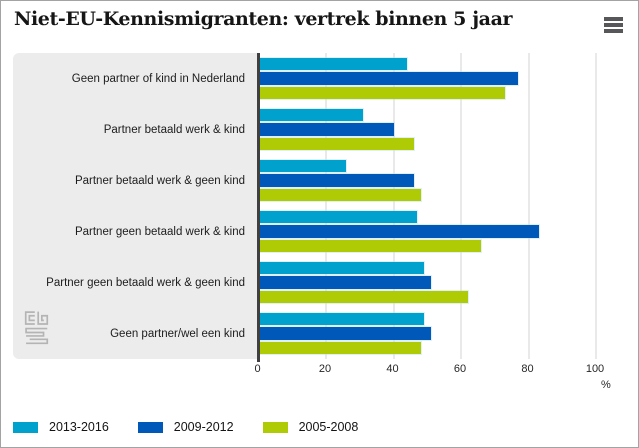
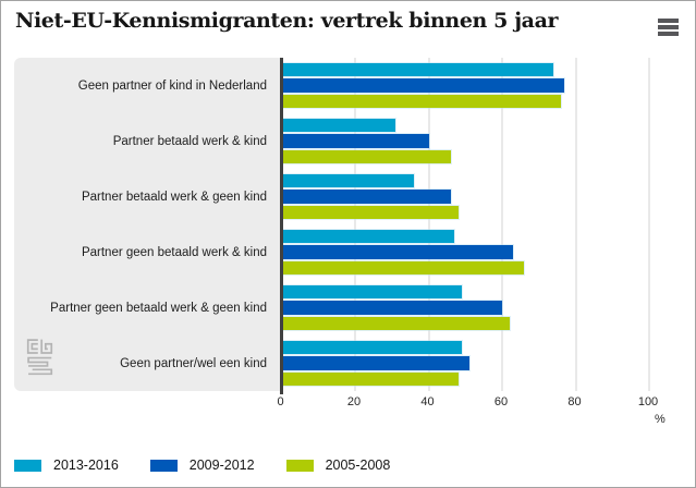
2013-2016/Geen partner of kind in Nederland: 44 -> 74
2005-2008/Geen partner of kind in Nederland: 73 -> 76
2013-2016/Partner betaald werk & geen kind: 26 -> 36
2009-2012/Partner geen betaald werk & kind: 83 -> 63
2009-2012/Partner geen betaald werk & geen kind: 51 -> 60
